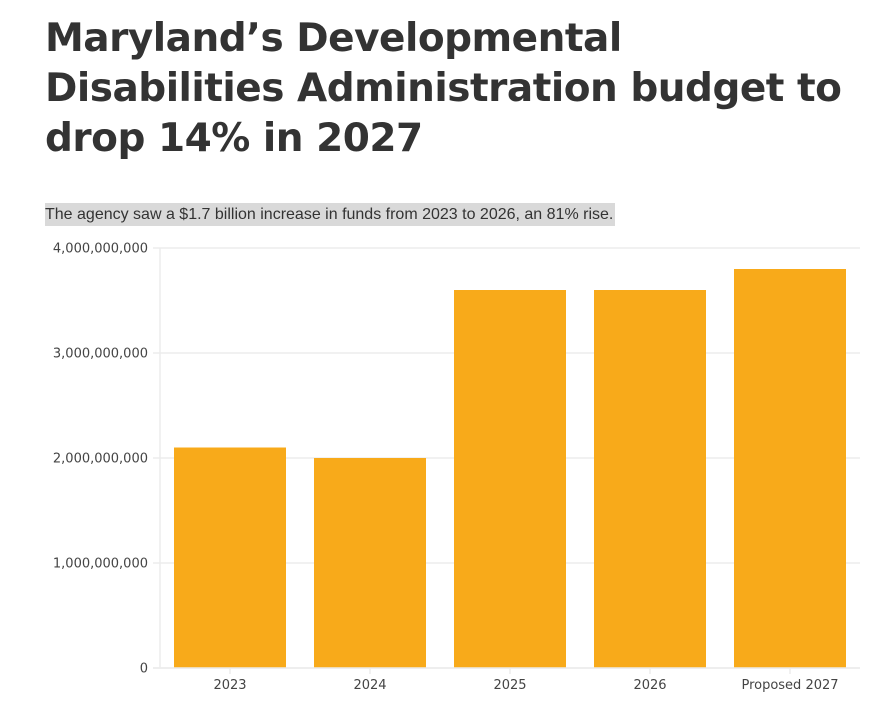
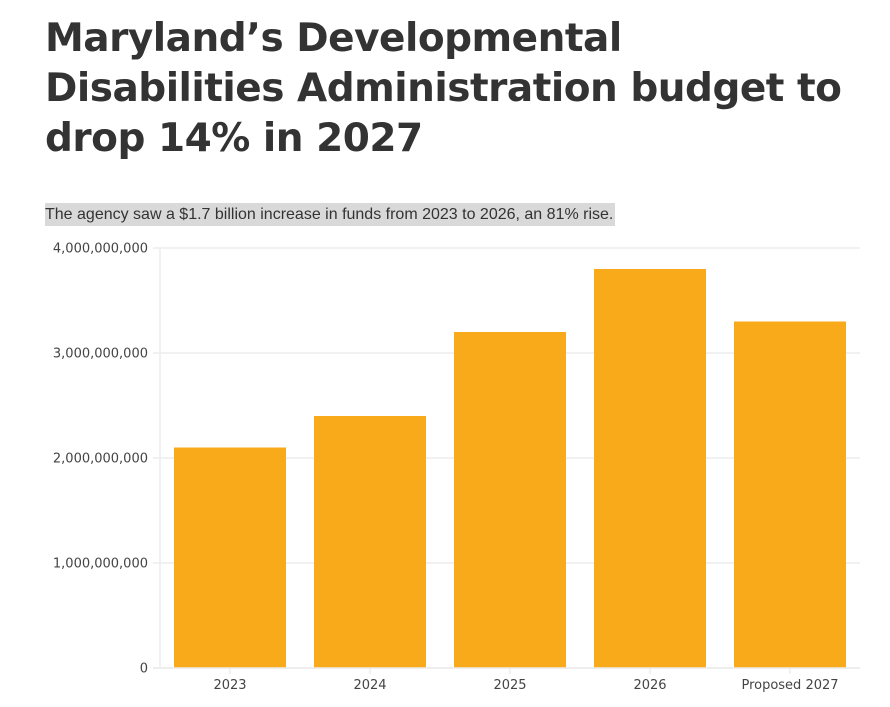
2024: 2000000000 -> 2400000000
2025: 3600000000 -> 3200000000
2026: 3600000000 -> 3800000000
Proposed 2027: 3800000000 -> 3300000000
